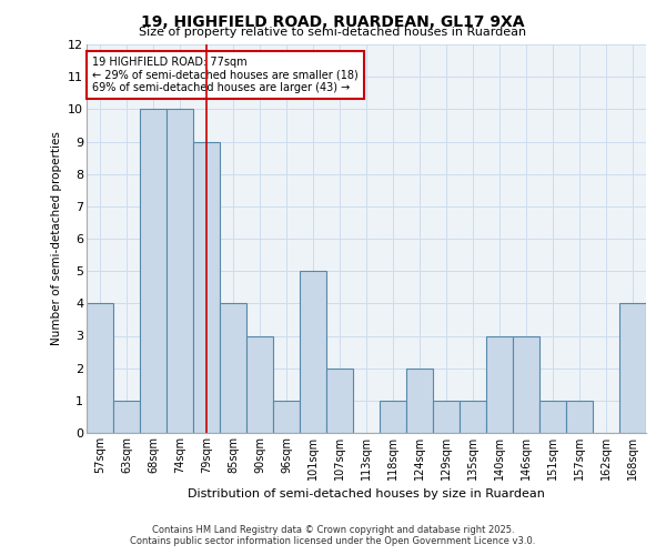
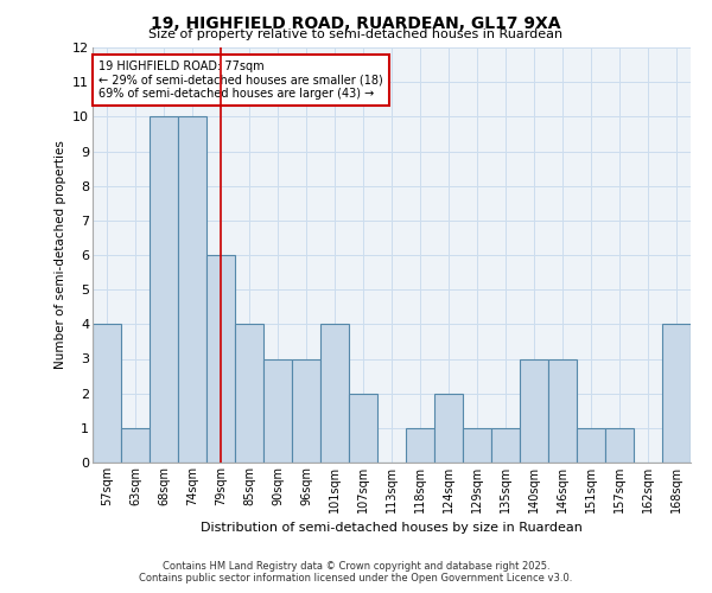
79sqm: 9 -> 6
96sqm: 1 -> 3
101sqm: 5 -> 4
